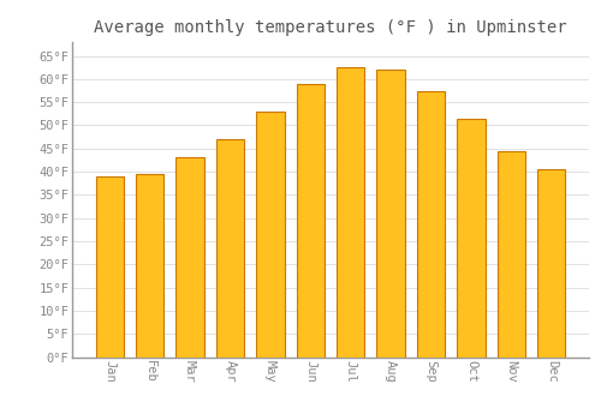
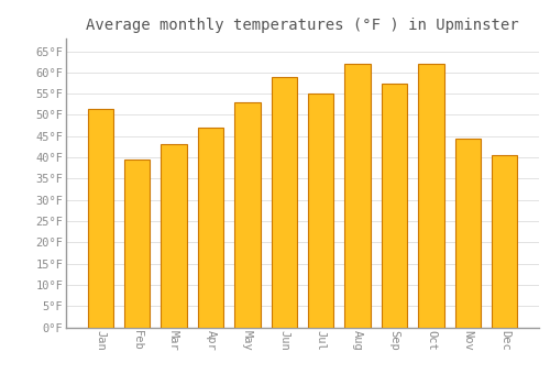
Jan: 39.0°F -> 51.5°F
Jul: 62.5°F -> 55.0°F
Oct: 51.5°F -> 62.0°F
